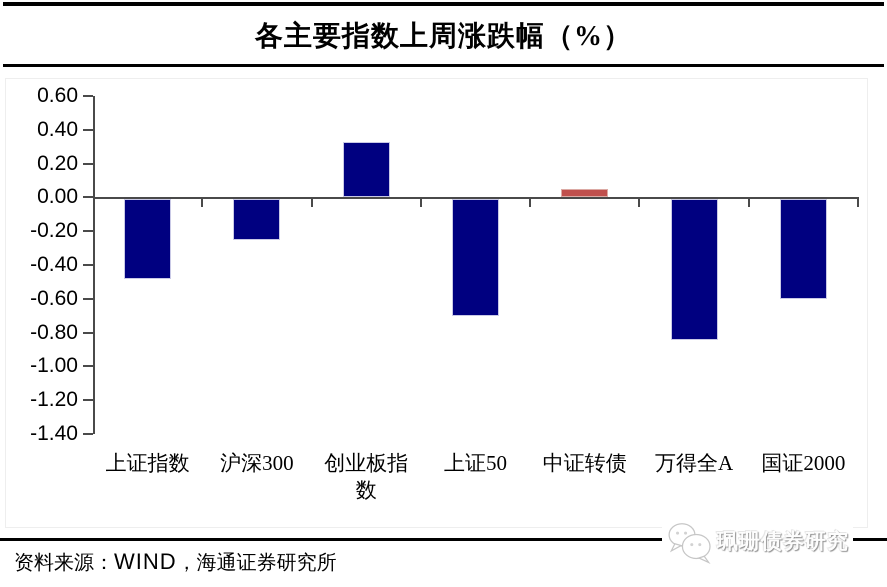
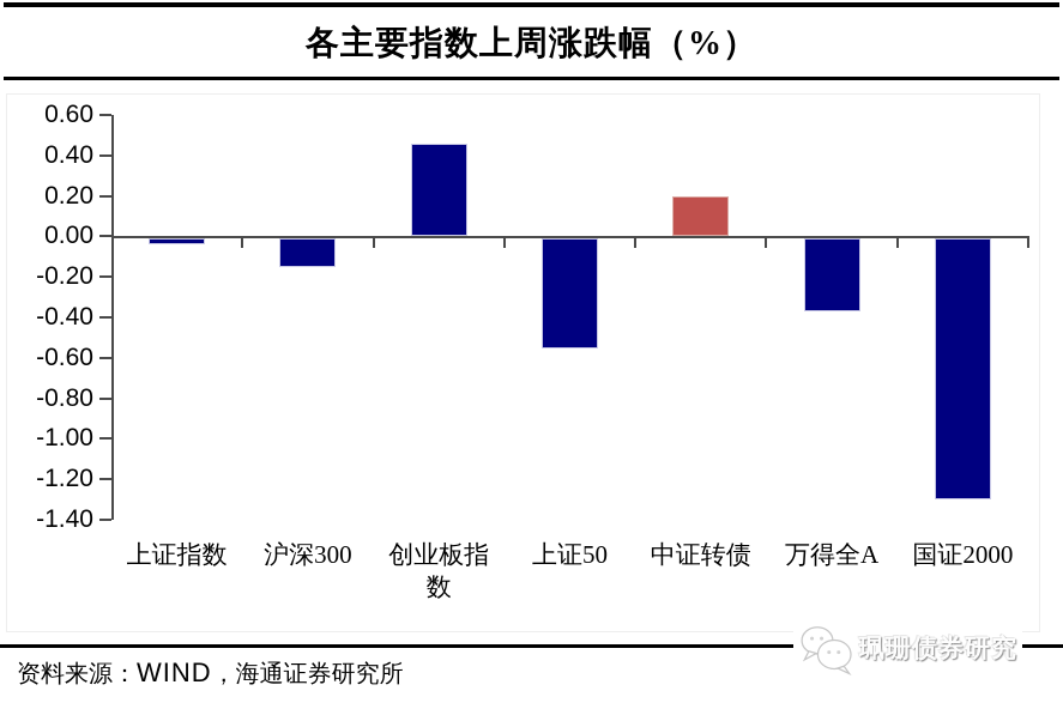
上证指数: -0.47 -> -0.03
沪深300: -0.24 -> -0.14
创业板指数: 0.33 -> 0.46
上证50: -0.69 -> -0.54
中证转债: 0.05 -> 0.20
万得全A: -0.83 -> -0.36
国证2000: -0.59 -> -1.29
